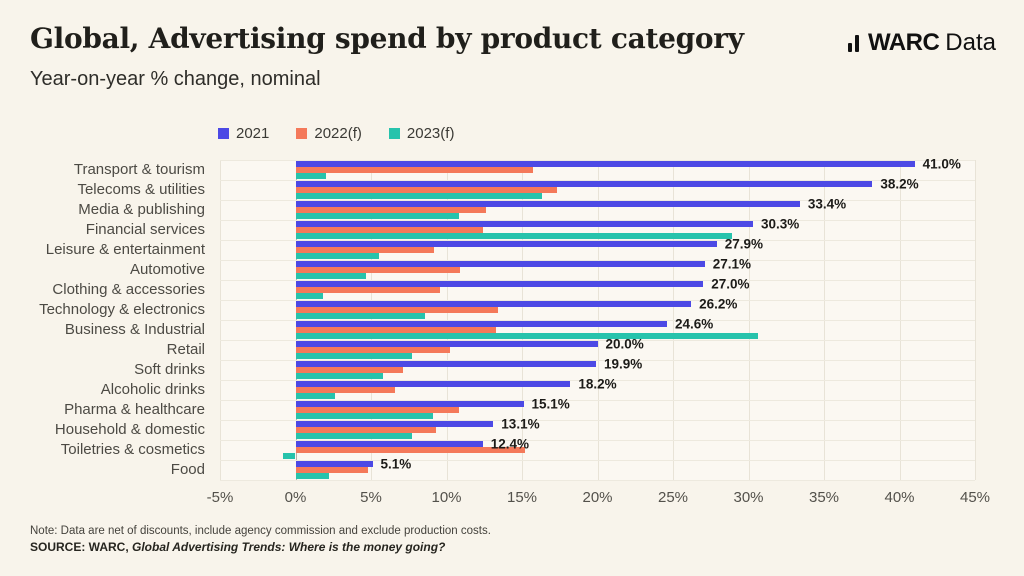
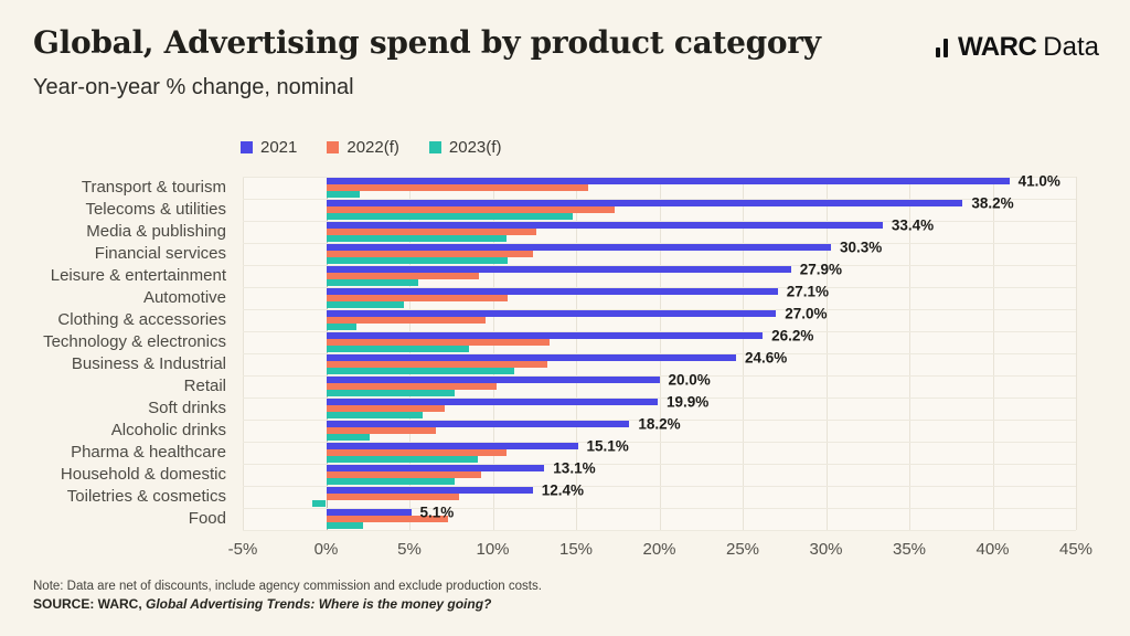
2023(f)/Telecoms & utilities: 16.3% -> 14.8%
2023(f)/Financial services: 28.9% -> 10.9%
2023(f)/Business & Industrial: 30.6% -> 11.3%
2022(f)/Toiletries & cosmetics: 15.2% -> 8.0%
2022(f)/Food: 4.8% -> 7.3%
